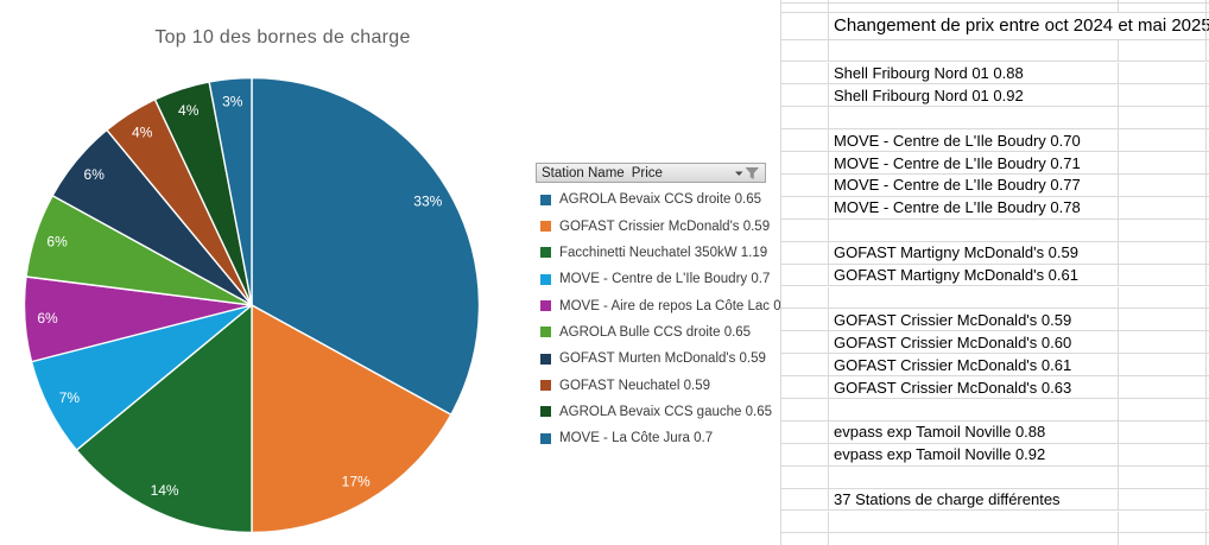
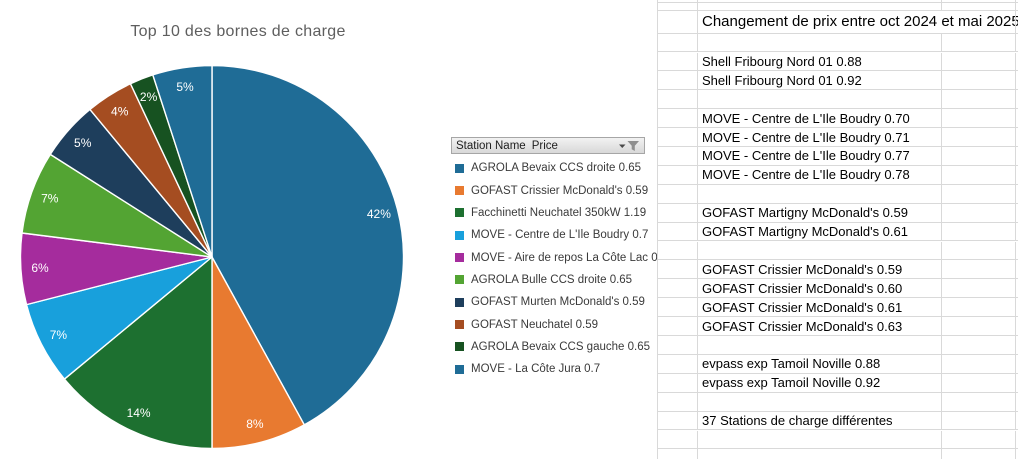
AGROLA Bevaix CCS droite 0.65: 33% -> 42%
GOFAST Crissier McDonald's 0.59: 17% -> 8%
AGROLA Bulle CCS droite 0.65: 6% -> 7%
GOFAST Murten McDonald's 0.59: 6% -> 5%
AGROLA Bevaix CCS gauche 0.65: 4% -> 2%
MOVE - La Côte Jura 0.7: 3% -> 5%
